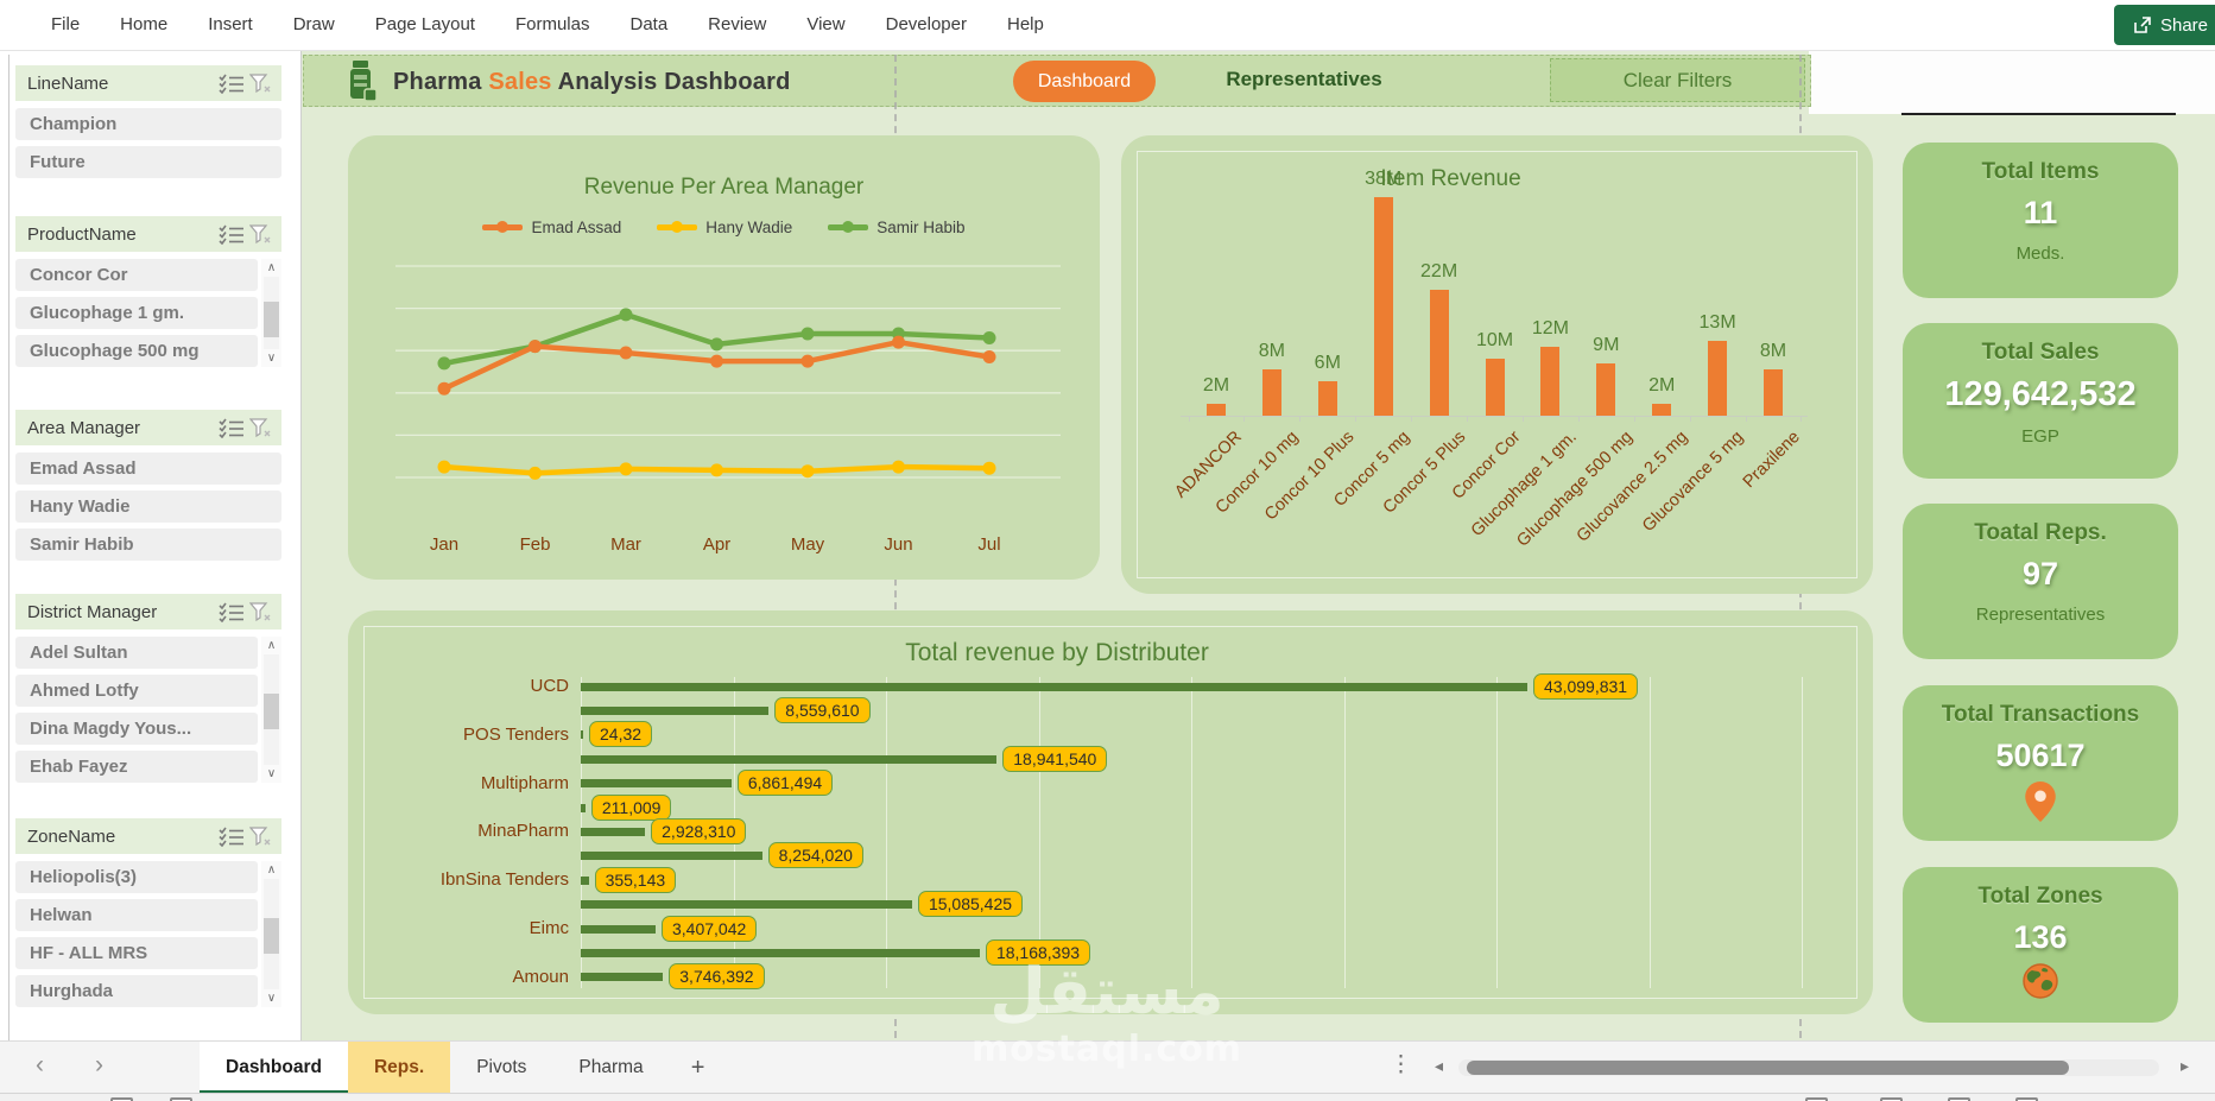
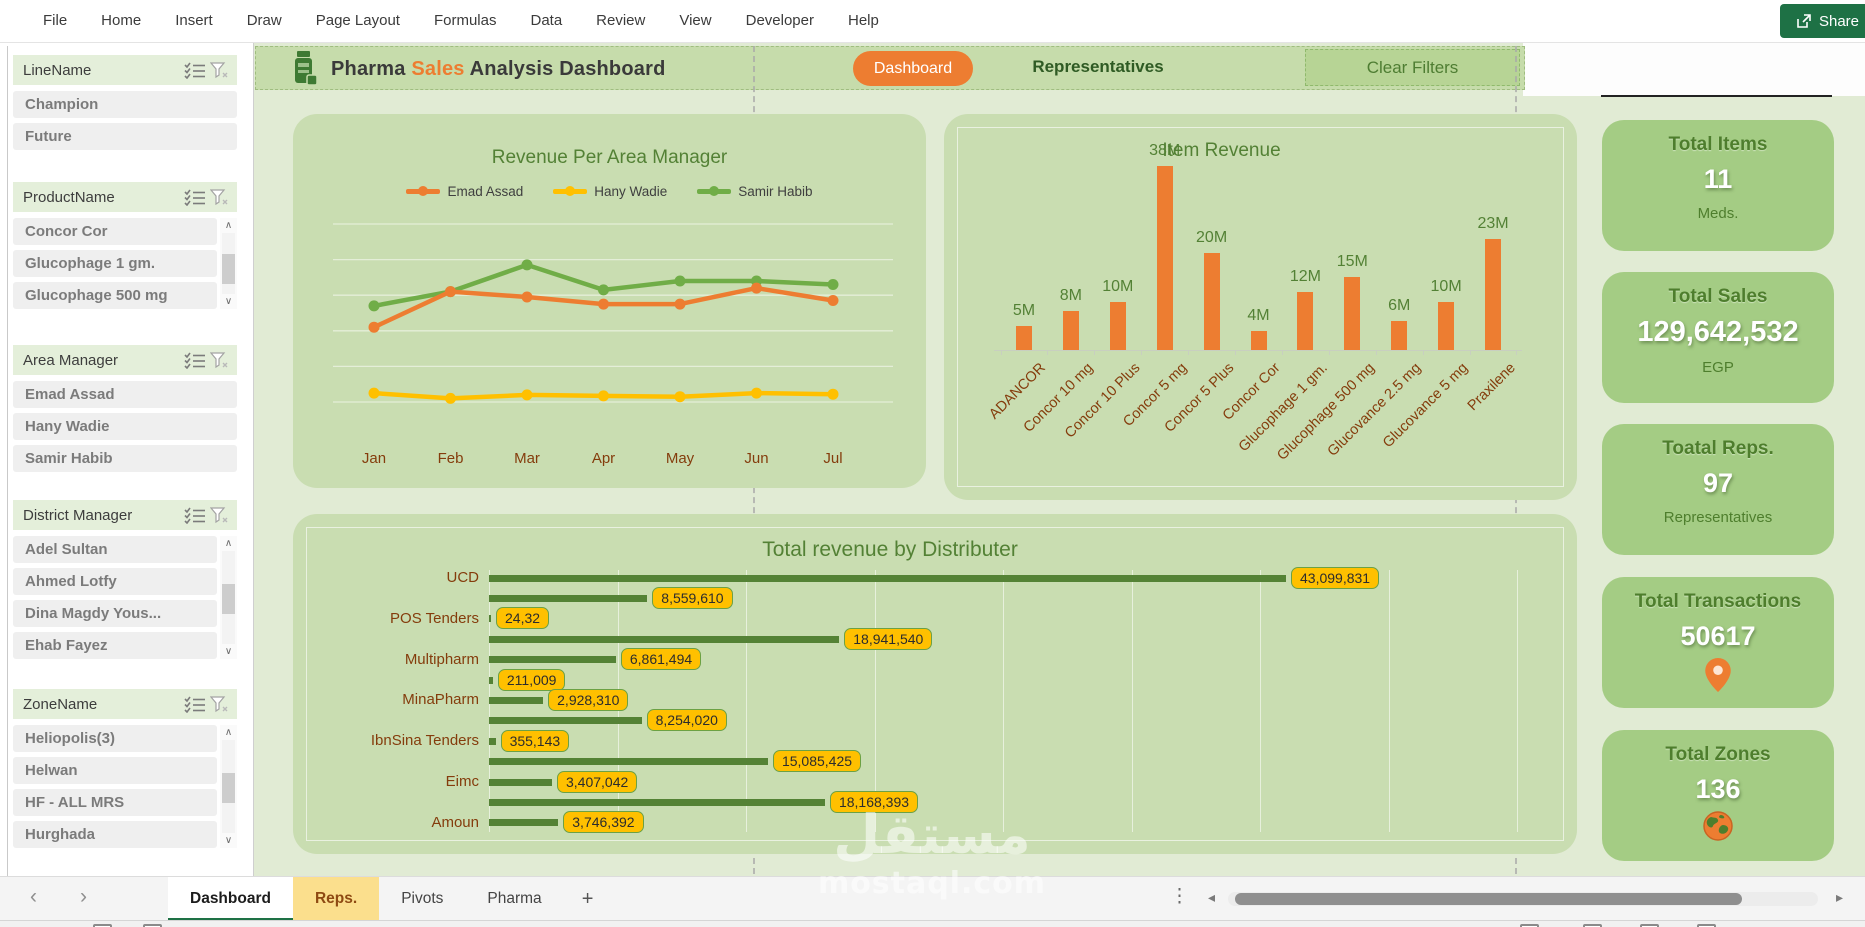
Item Revenue/ADANCOR: 2M -> 5M
Item Revenue/Concor 10 Plus: 6M -> 10M
Item Revenue/Concor 5 Plus: 22M -> 20M
Item Revenue/Concor Cor: 10M -> 4M
Item Revenue/Glucophage 500 mg: 9M -> 15M
Item Revenue/Glucovance 2.5 mg: 2M -> 6M
Item Revenue/Glucovance 5 mg: 13M -> 10M
Item Revenue/Praxilene: 8M -> 23M
